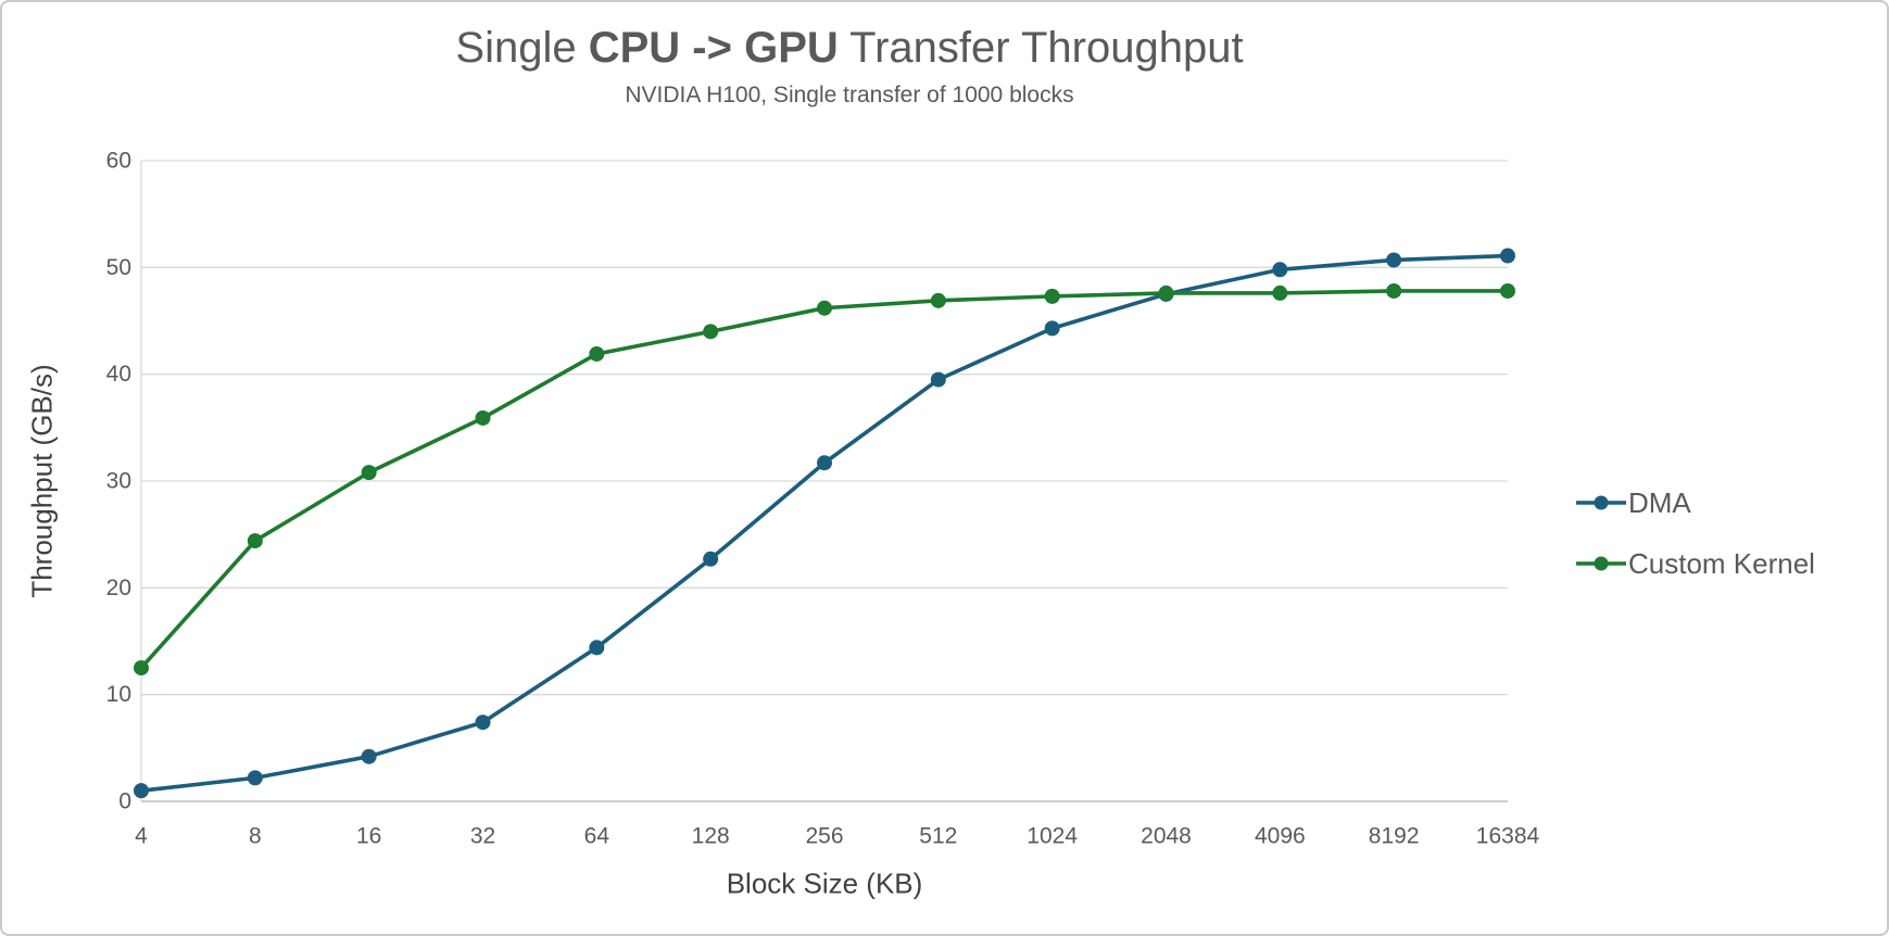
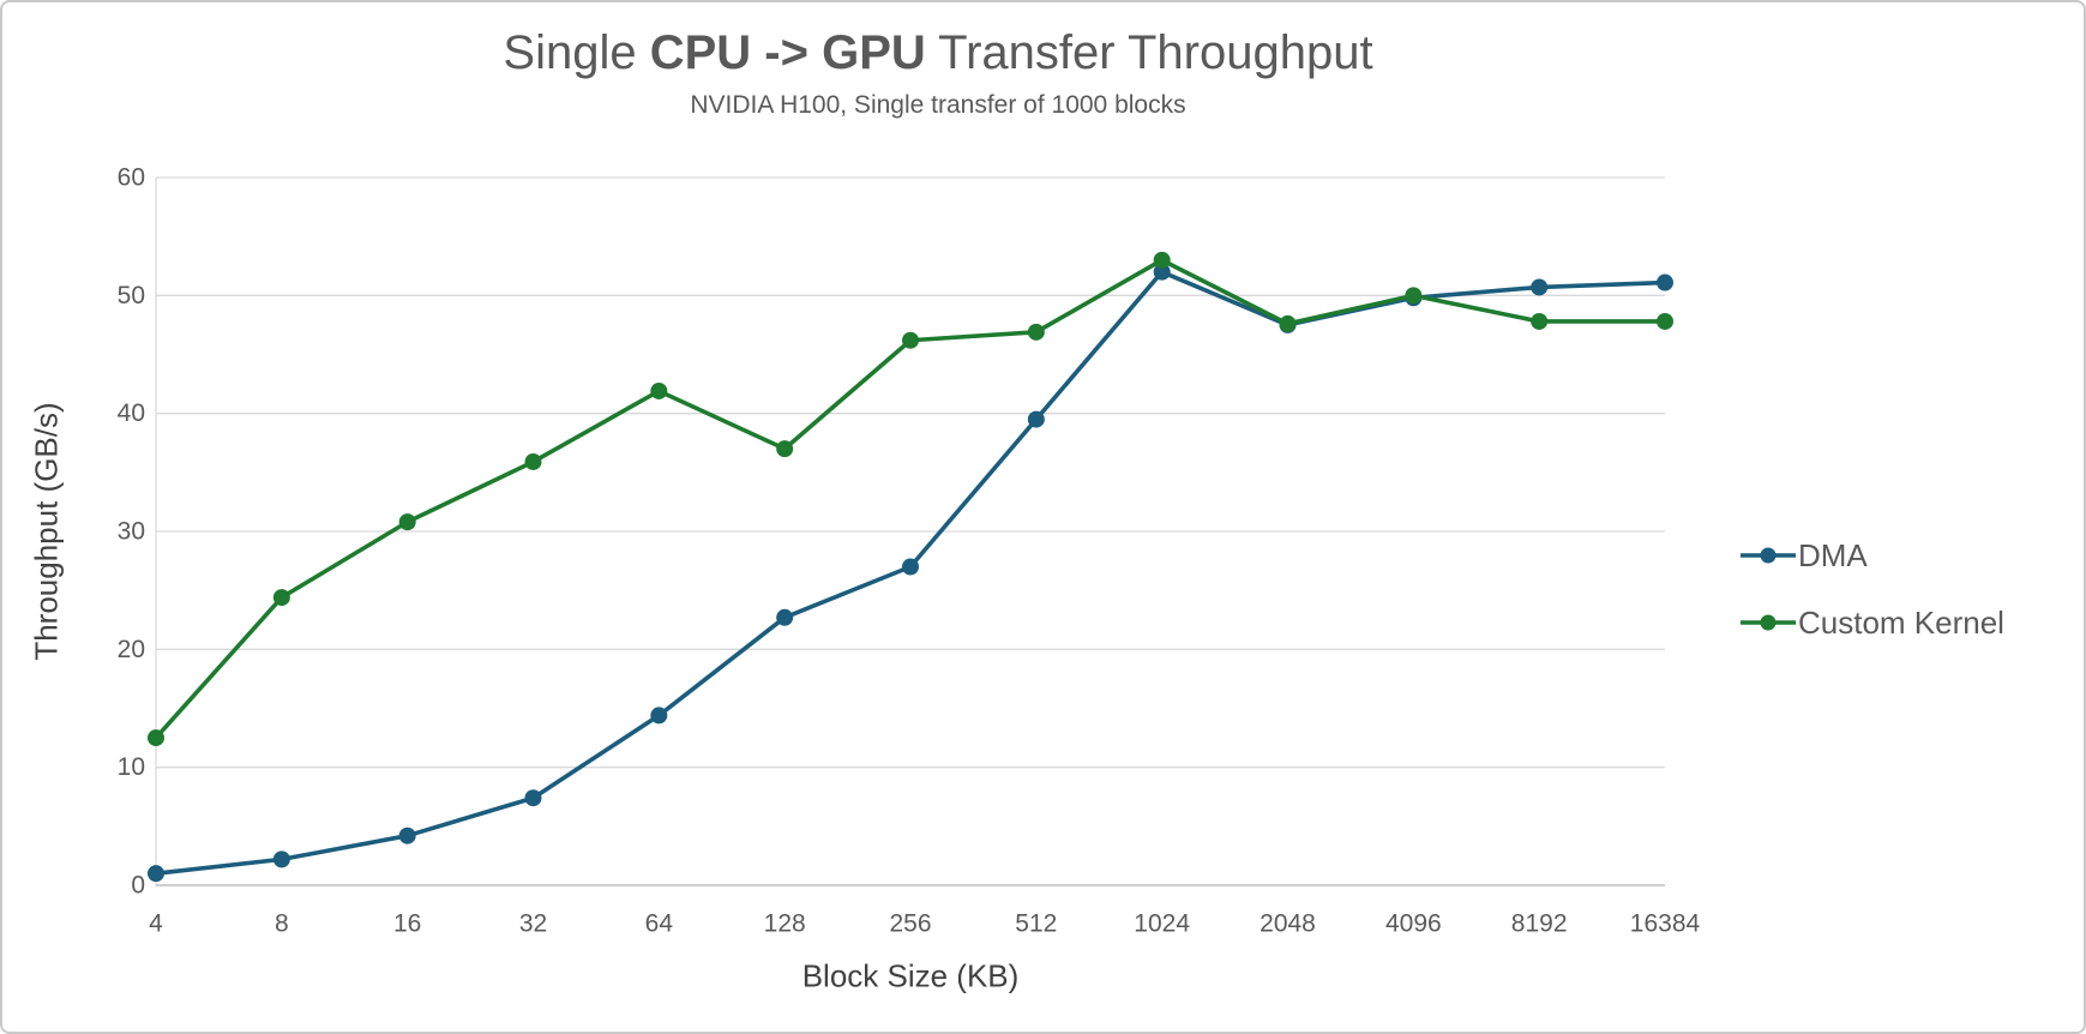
Custom Kernel/128: 44 -> 37
DMA/256: 32 -> 27
DMA/1024: 44 -> 52
Custom Kernel/1024: 47 -> 53
Custom Kernel/4096: 48 -> 50
